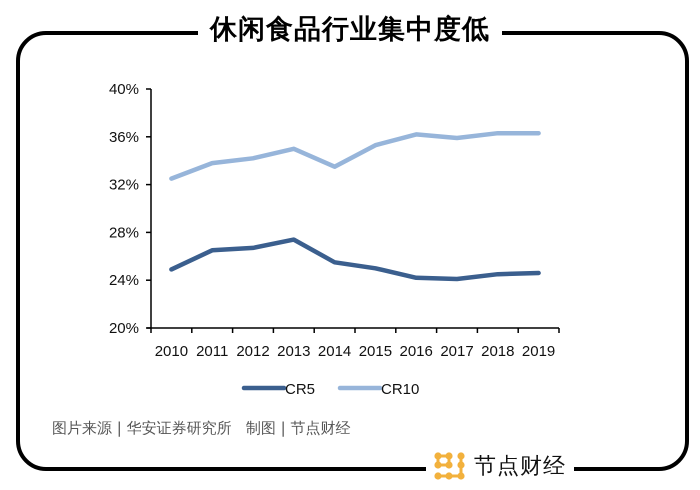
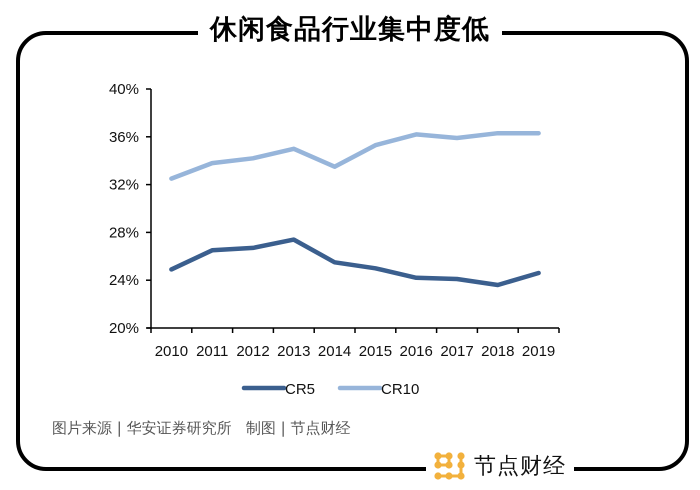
CR5/2018: 24.5% -> 23.6%
